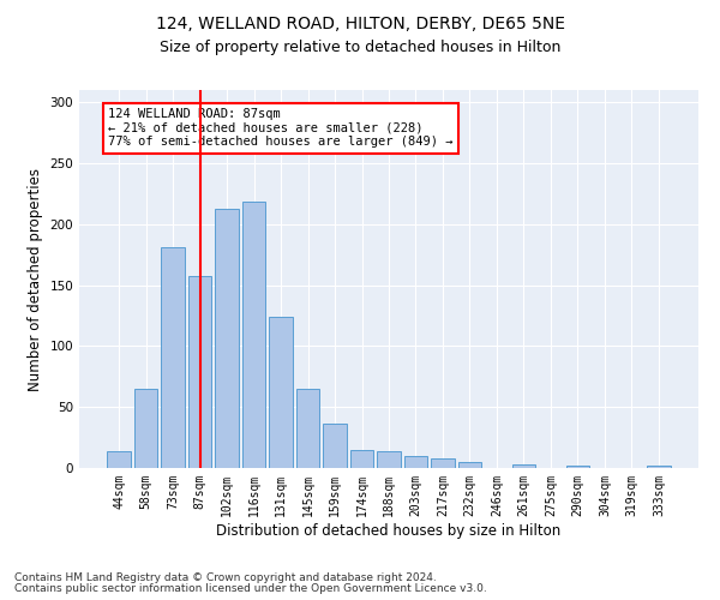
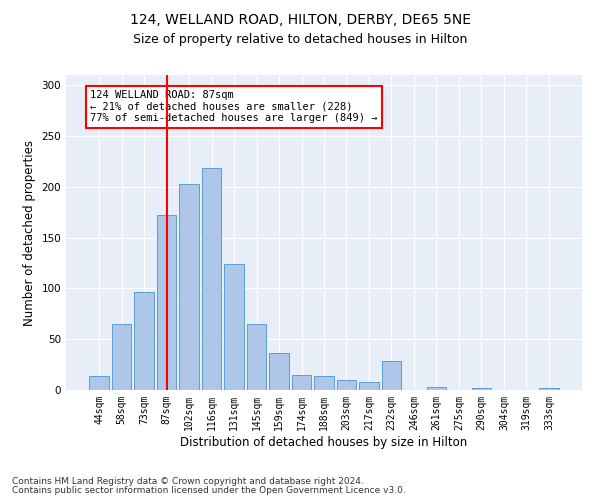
73sqm: 181 -> 96
87sqm: 157 -> 172
102sqm: 213 -> 203
232sqm: 5 -> 29
